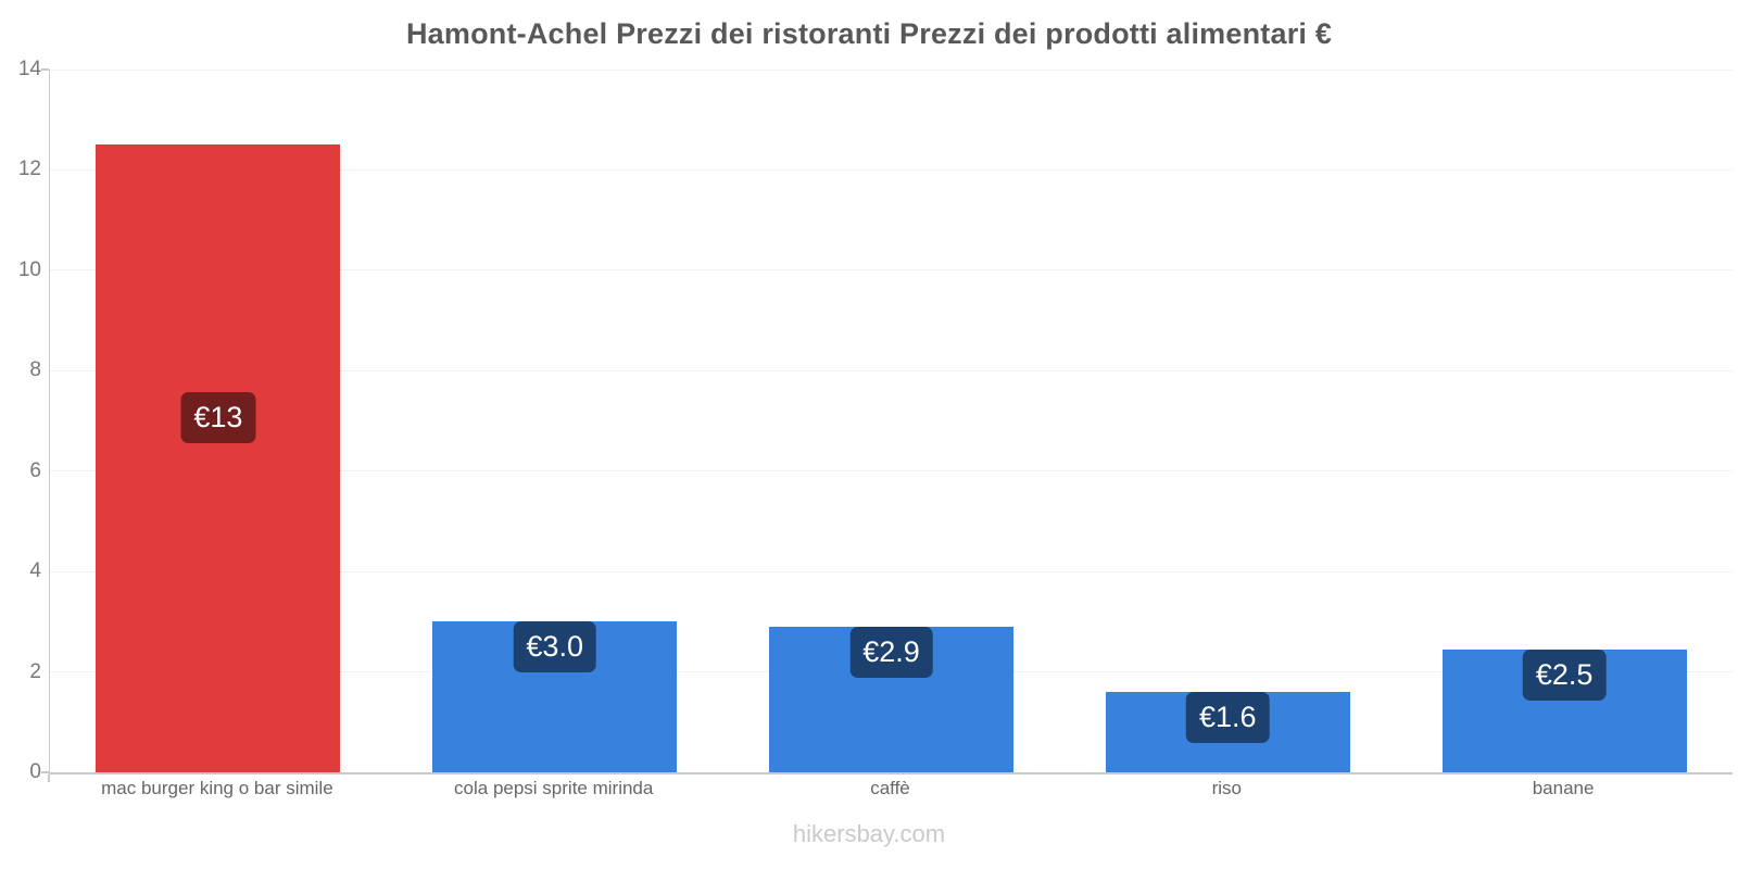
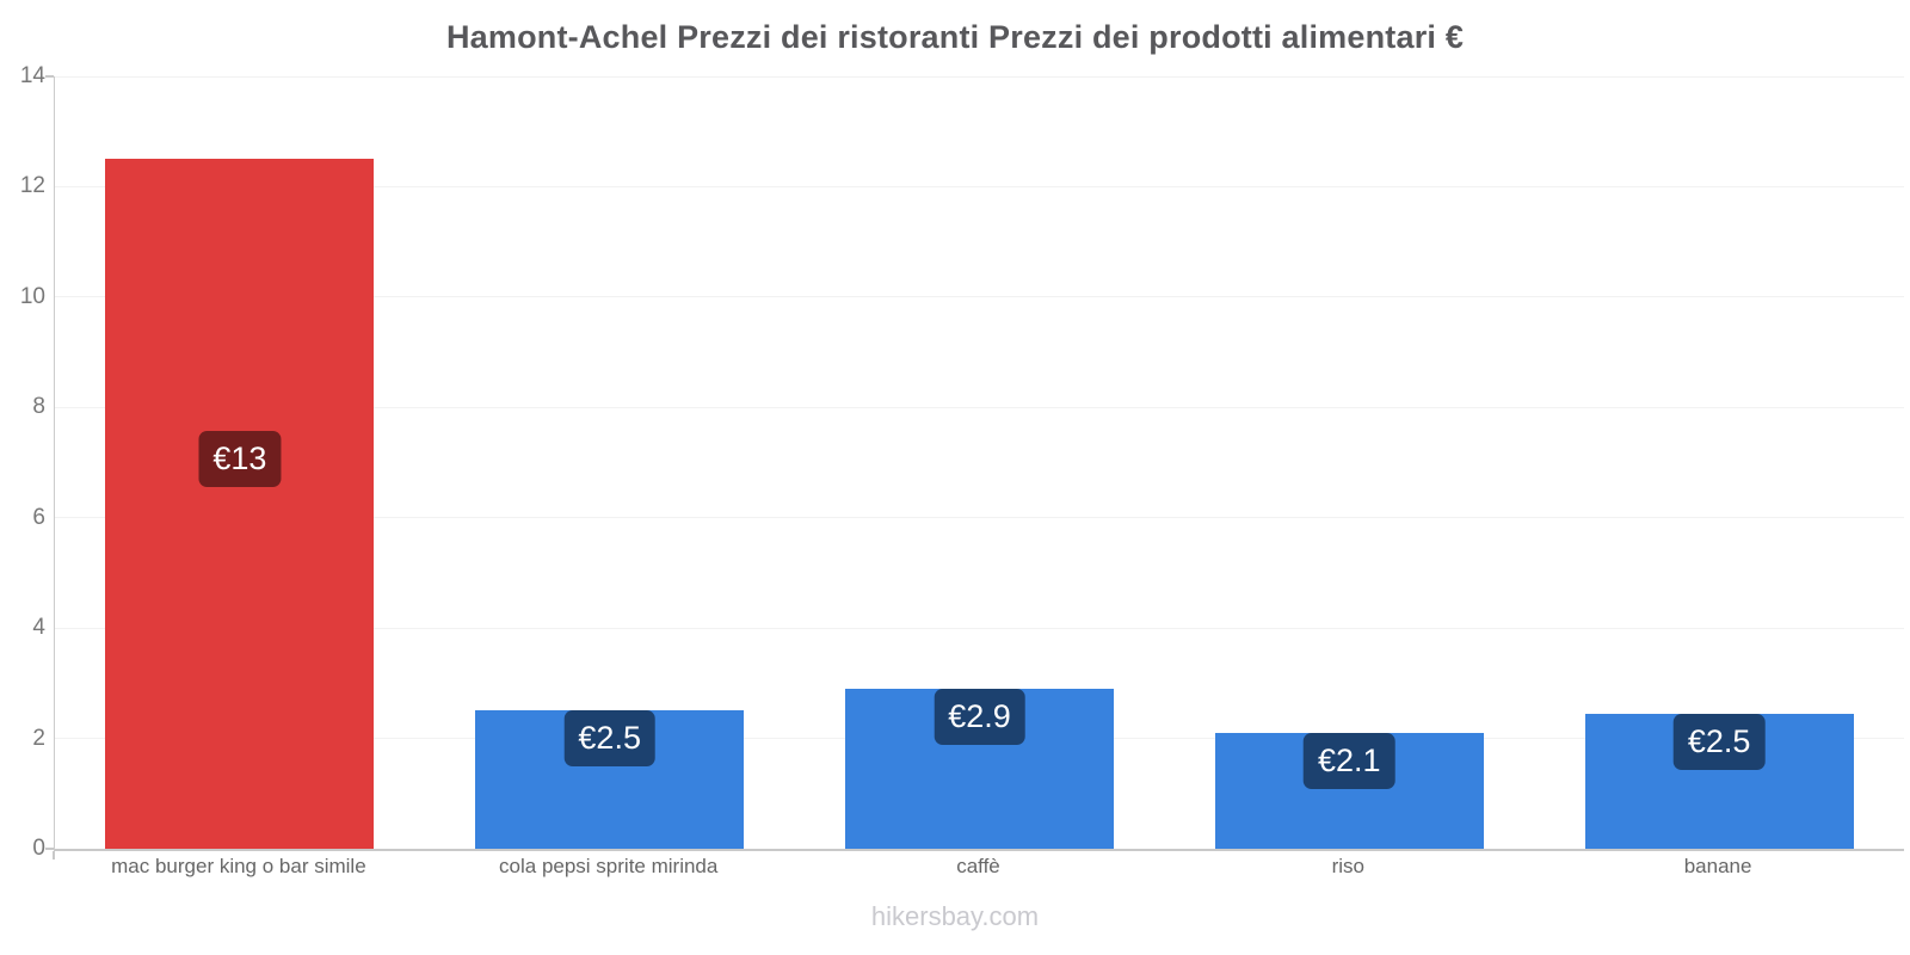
cola pepsi sprite mirinda: €3.0 -> €2.5
riso: €1.6 -> €2.1
